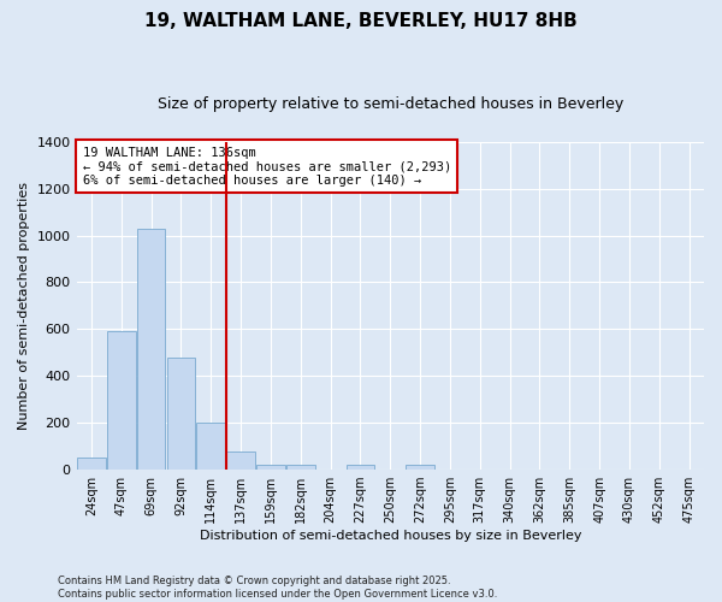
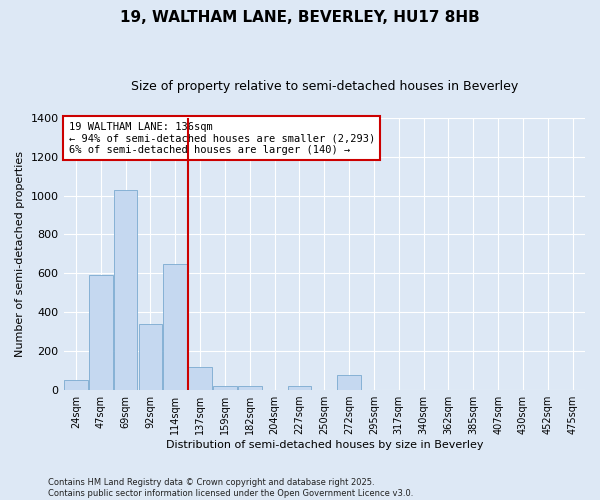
92sqm: 480 -> 340
114sqm: 200 -> 650
137sqm: 80 -> 120
272sqm: 20 -> 80
